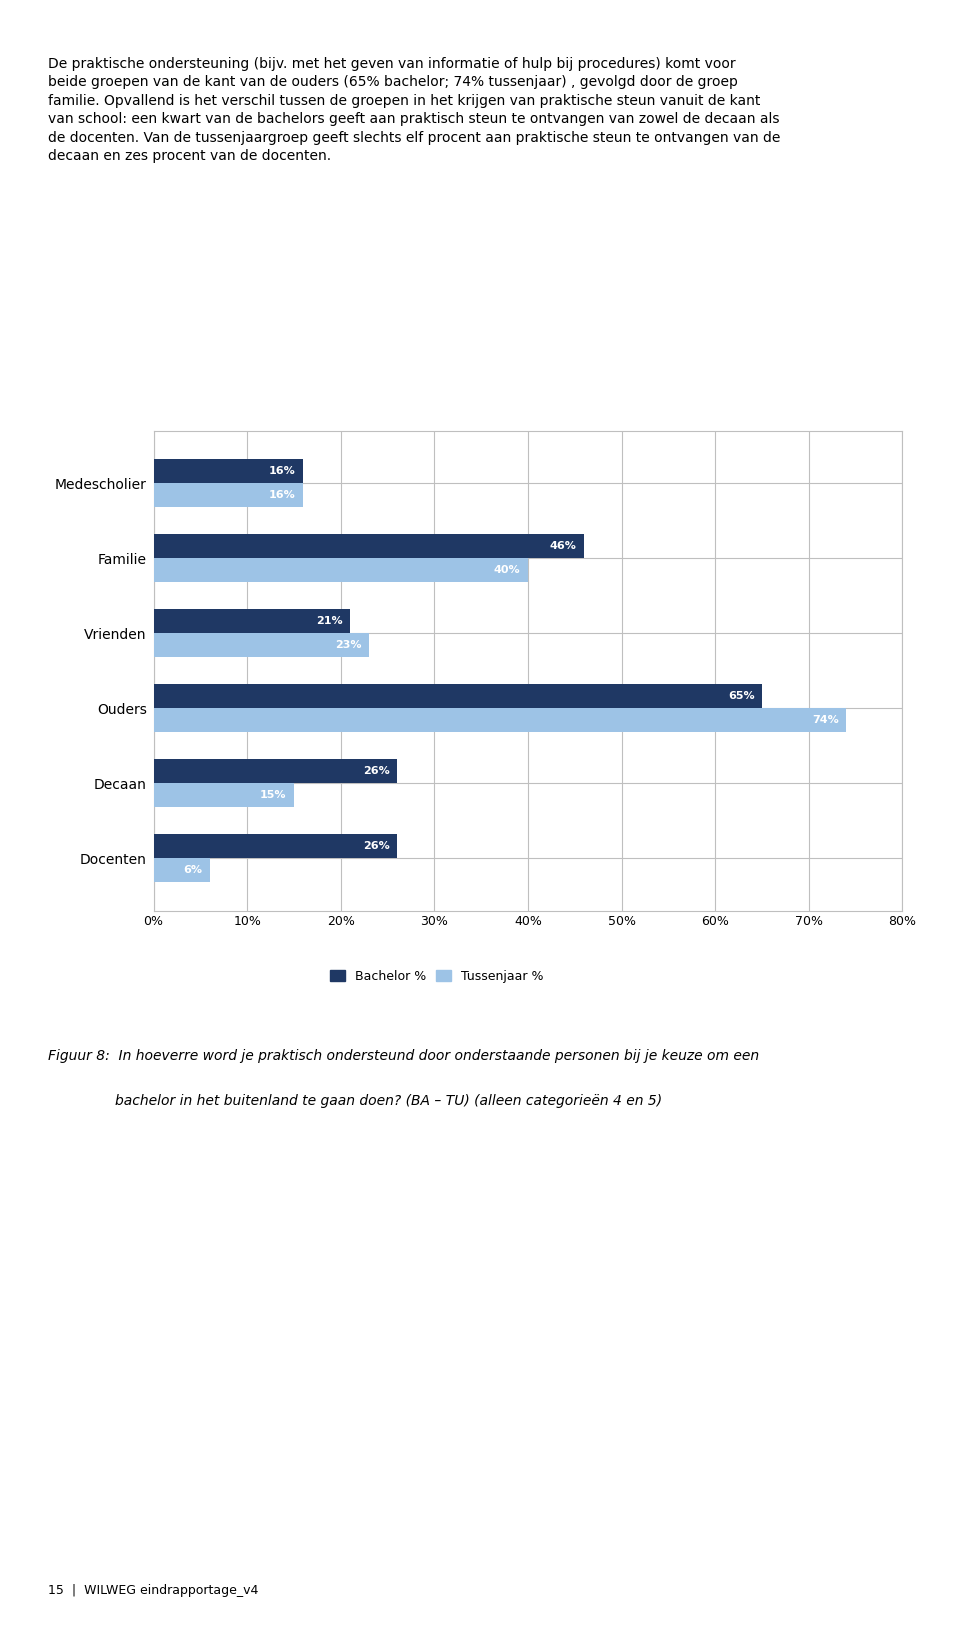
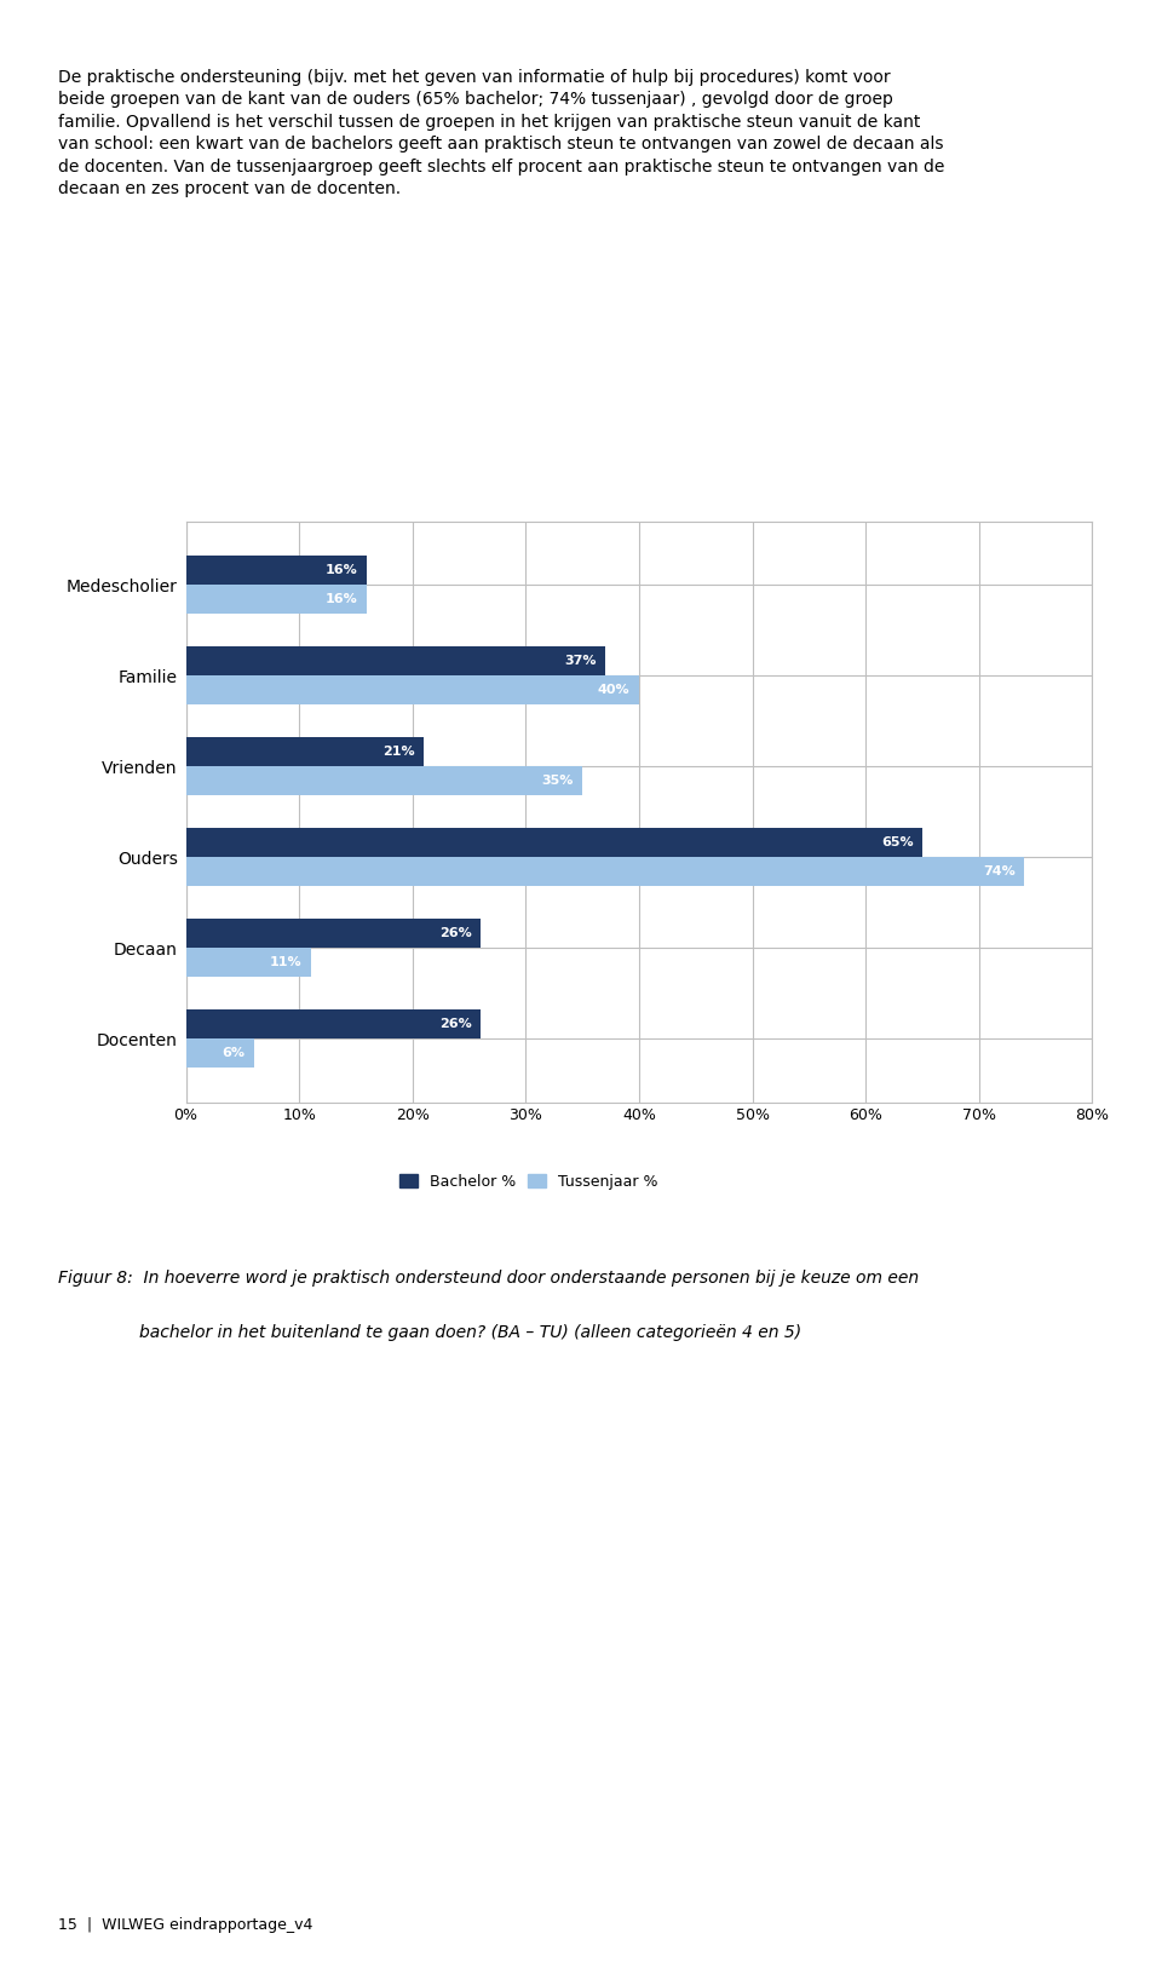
Bachelor %/Familie: 46% -> 37%
Tussenjaar %/Vrienden: 23% -> 35%
Tussenjaar %/Decaan: 15% -> 11%
